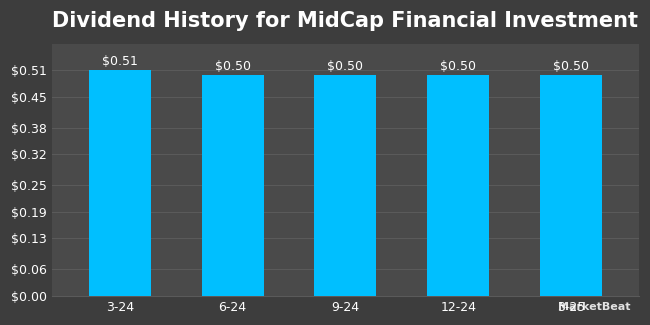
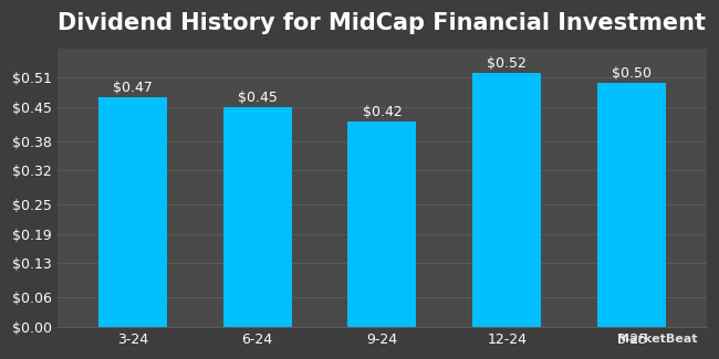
3-24: $0.51 -> $0.47
6-24: $0.50 -> $0.45
9-24: $0.50 -> $0.42
12-24: $0.50 -> $0.52
